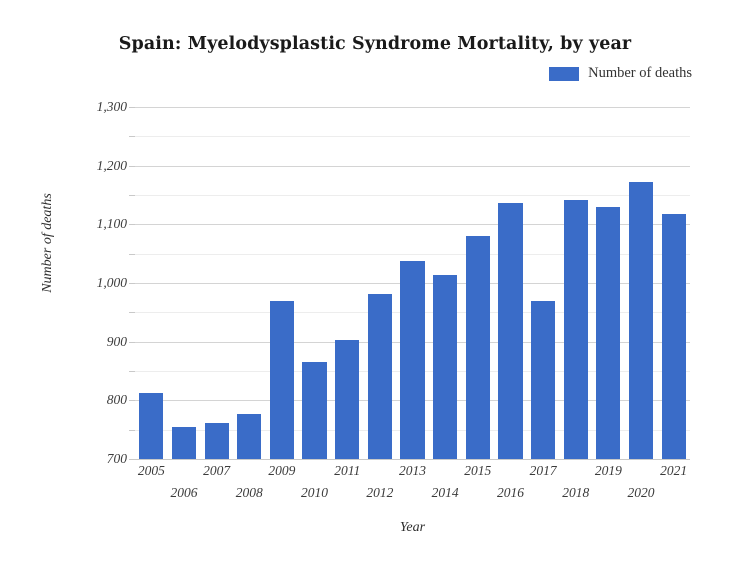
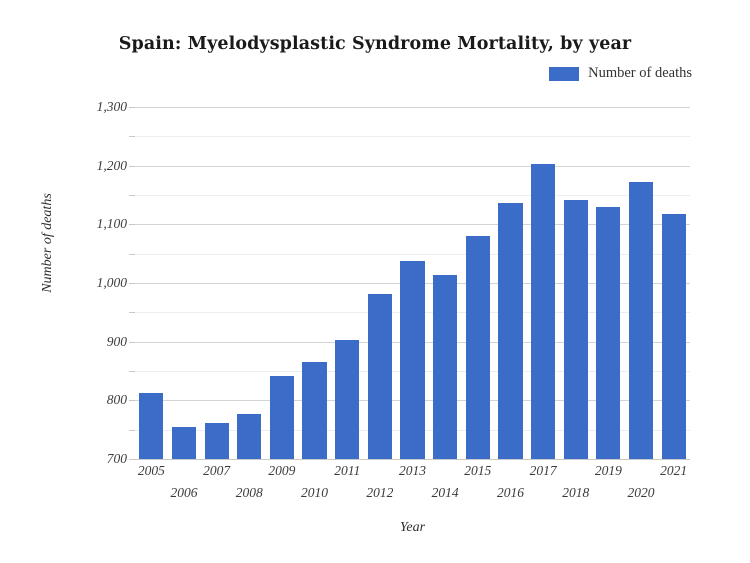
2009: 970 -> 840
2017: 970 -> 1200
